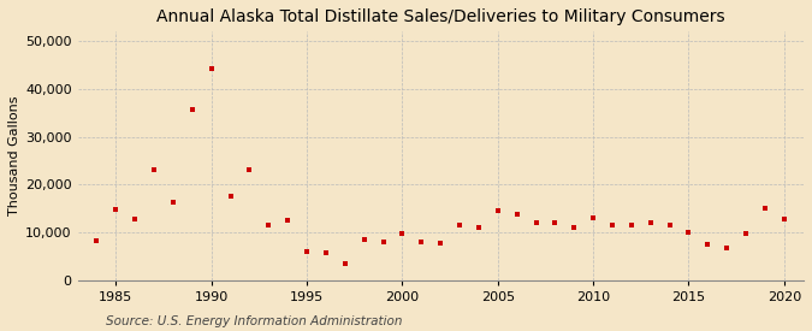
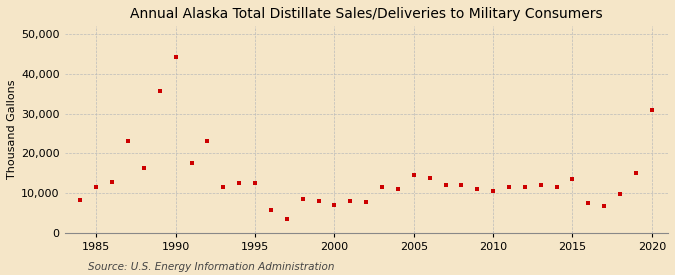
1985: 14,800 -> 11,500
1995: 6,000 -> 12,500
2000: 9,800 -> 7,000
2010: 13,000 -> 10,500
2015: 10,000 -> 13,500
2020: 12,800 -> 31,000
